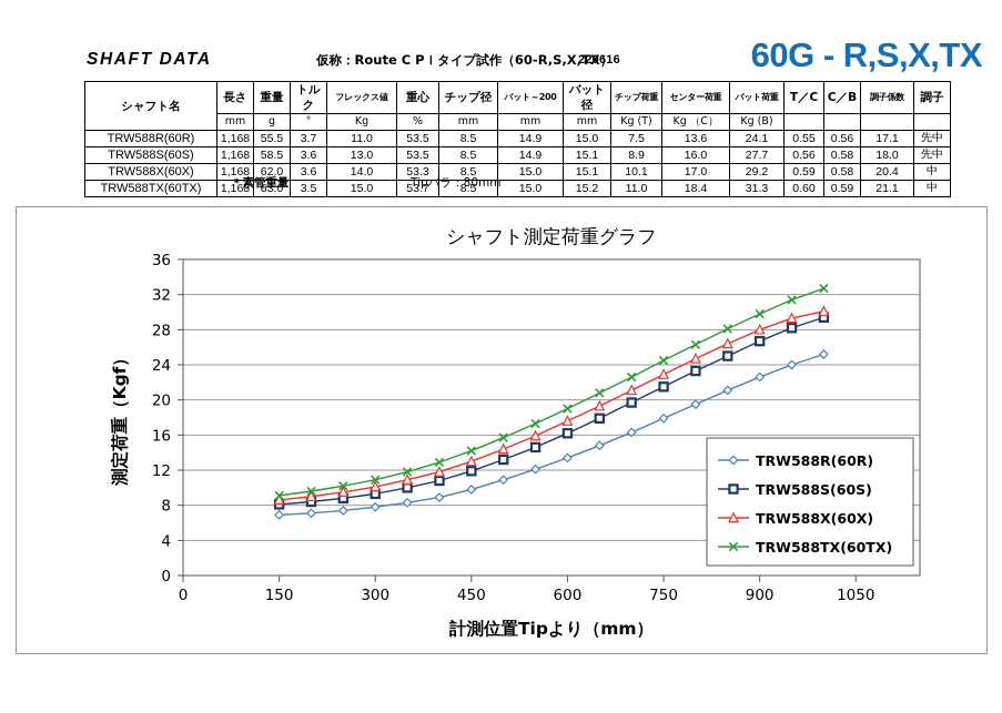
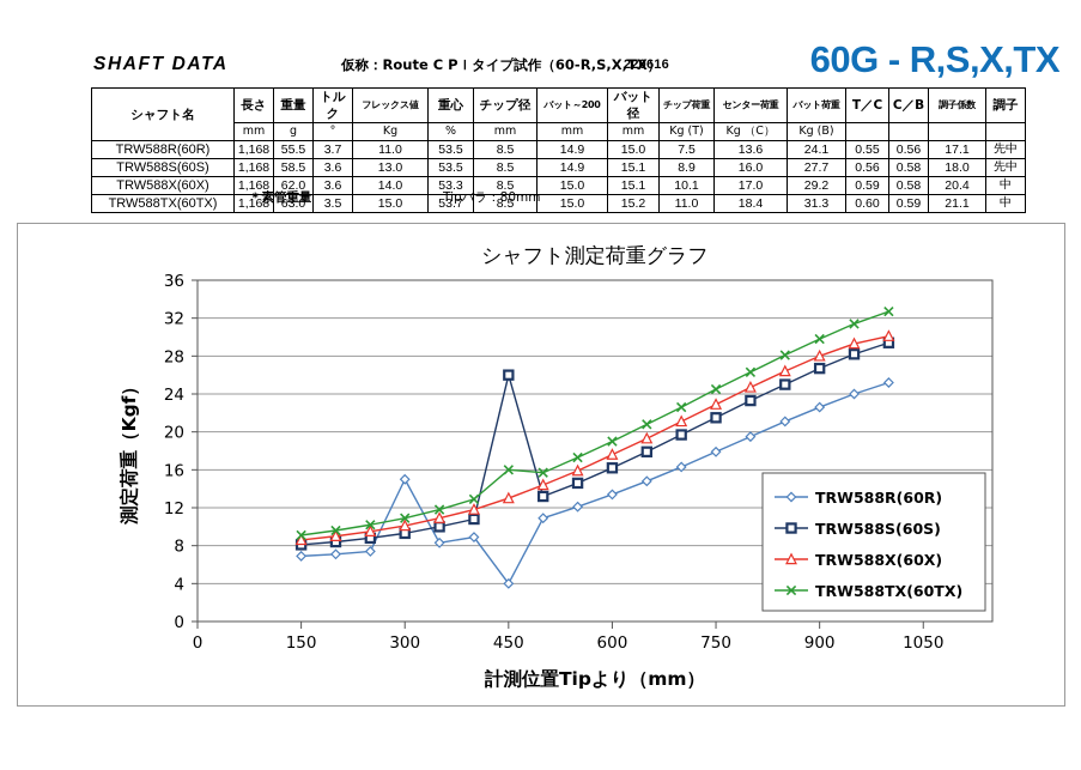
TRW588R(60R)/300: 8 -> 15
TRW588R(60R)/450: 10 -> 4
TRW588S(60S)/450: 12 -> 26
TRW588TX(60TX)/450: 14 -> 16
